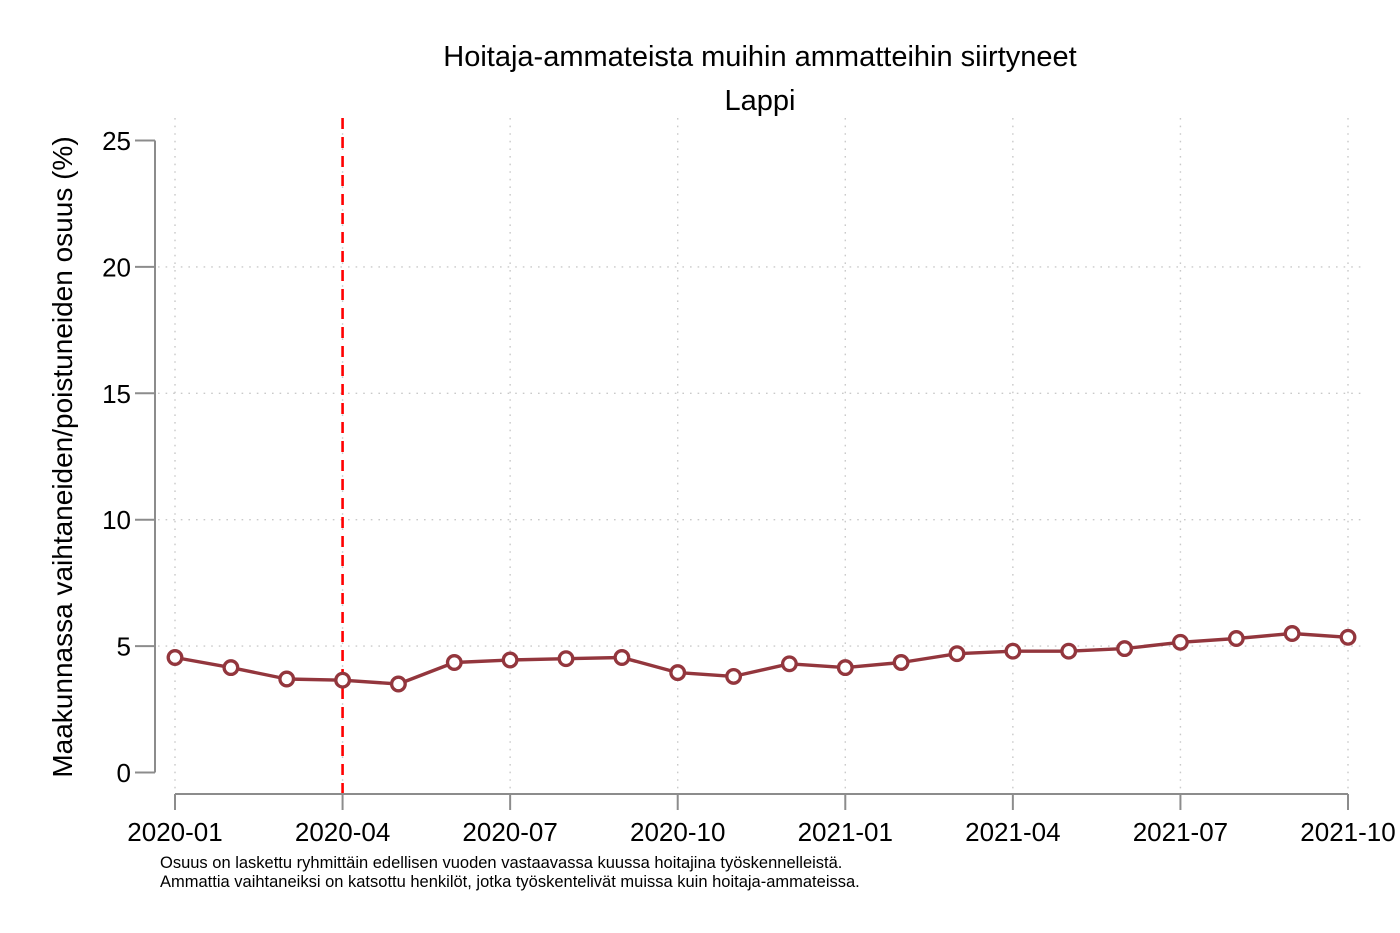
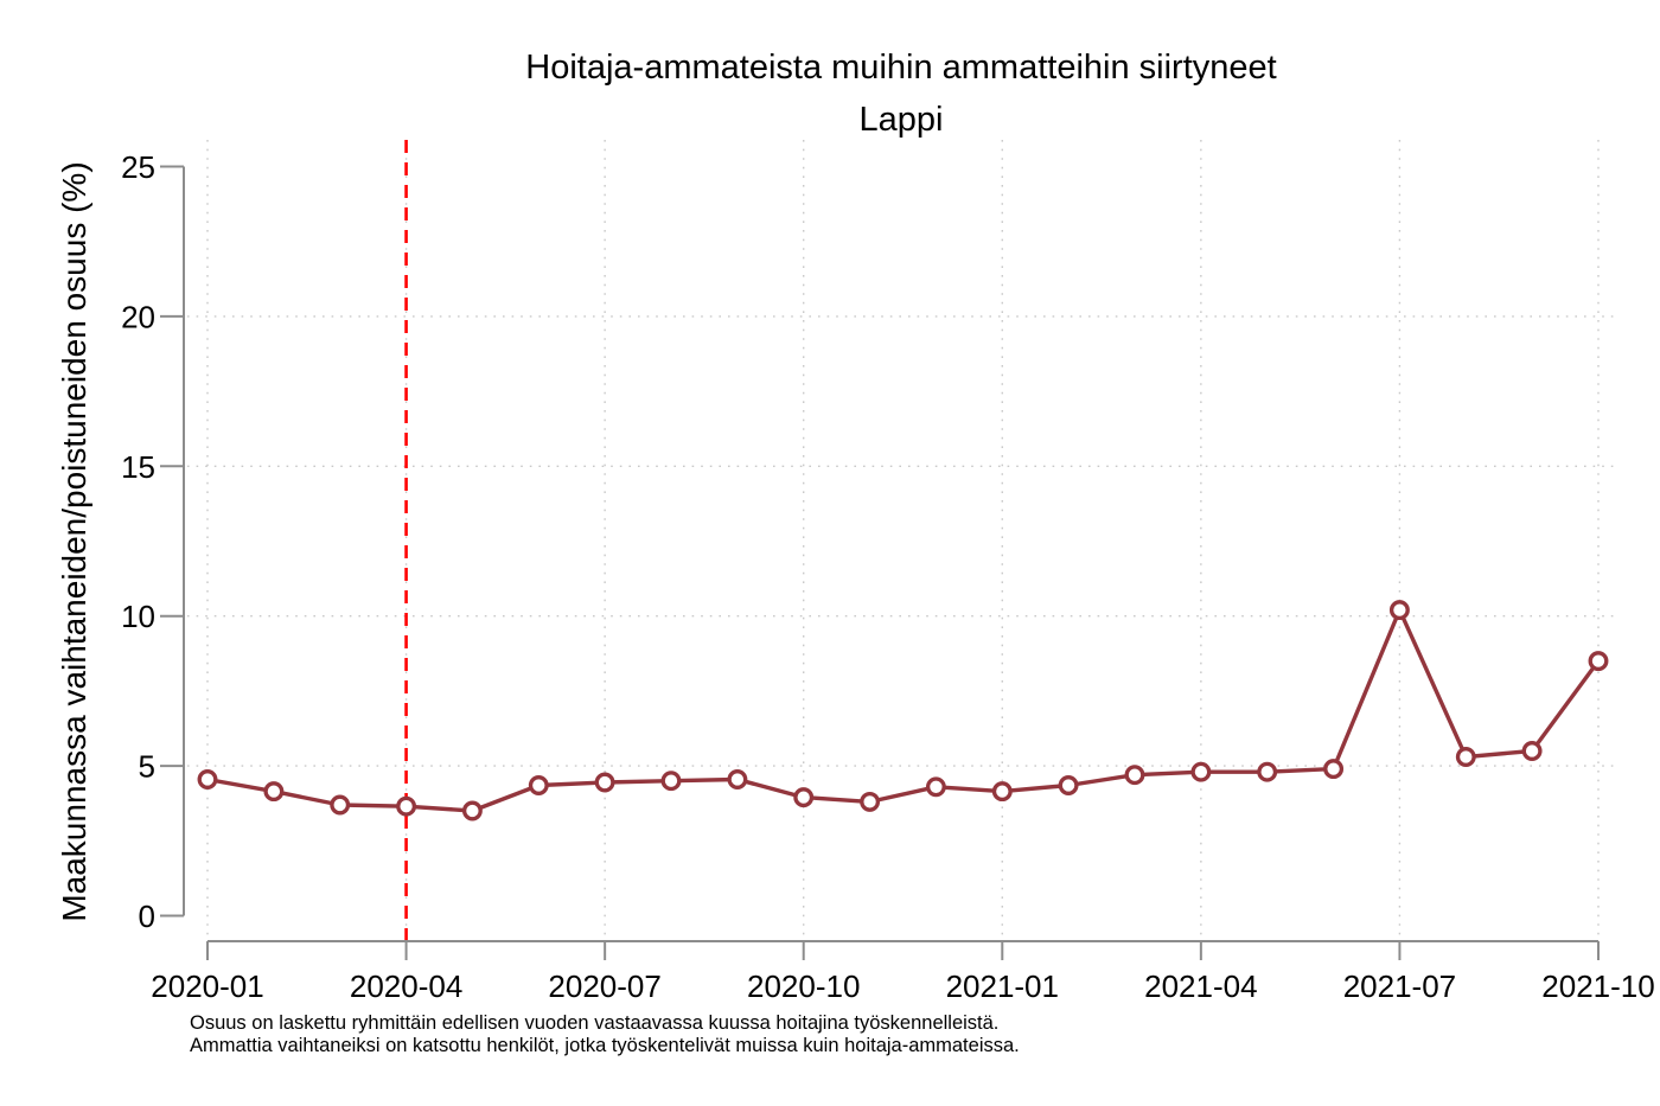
2021-07: 5.2 -> 10.2
2021-10: 5.3 -> 8.5
